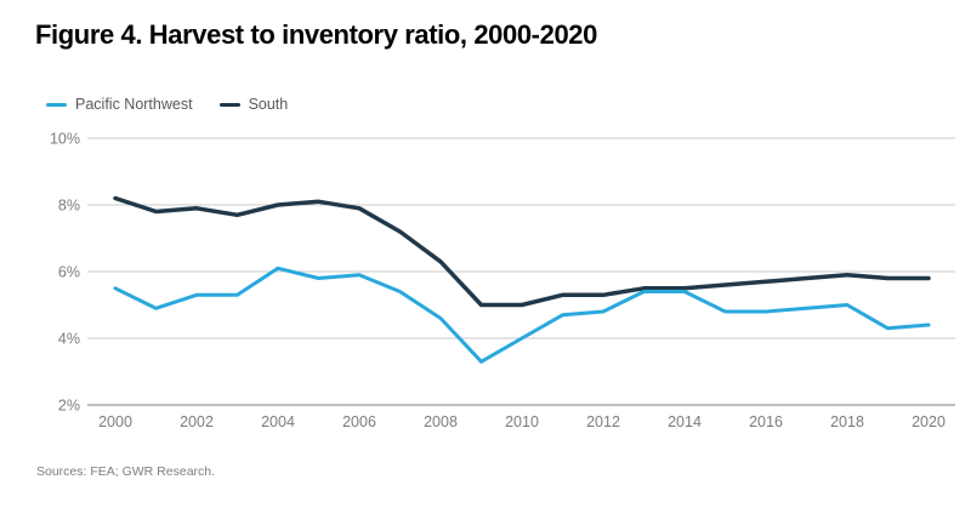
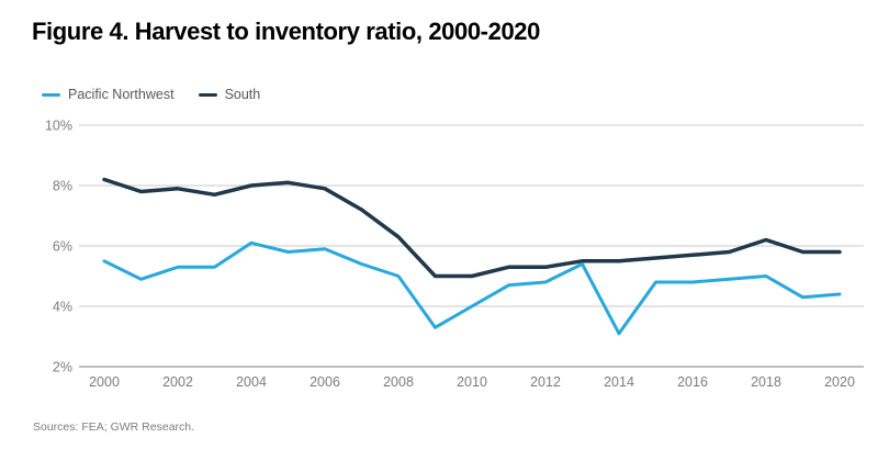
Pacific Northwest/2008: 4.6% -> 5.0%
Pacific Northwest/2014: 5.4% -> 3.1%
South/2018: 5.9% -> 6.2%
